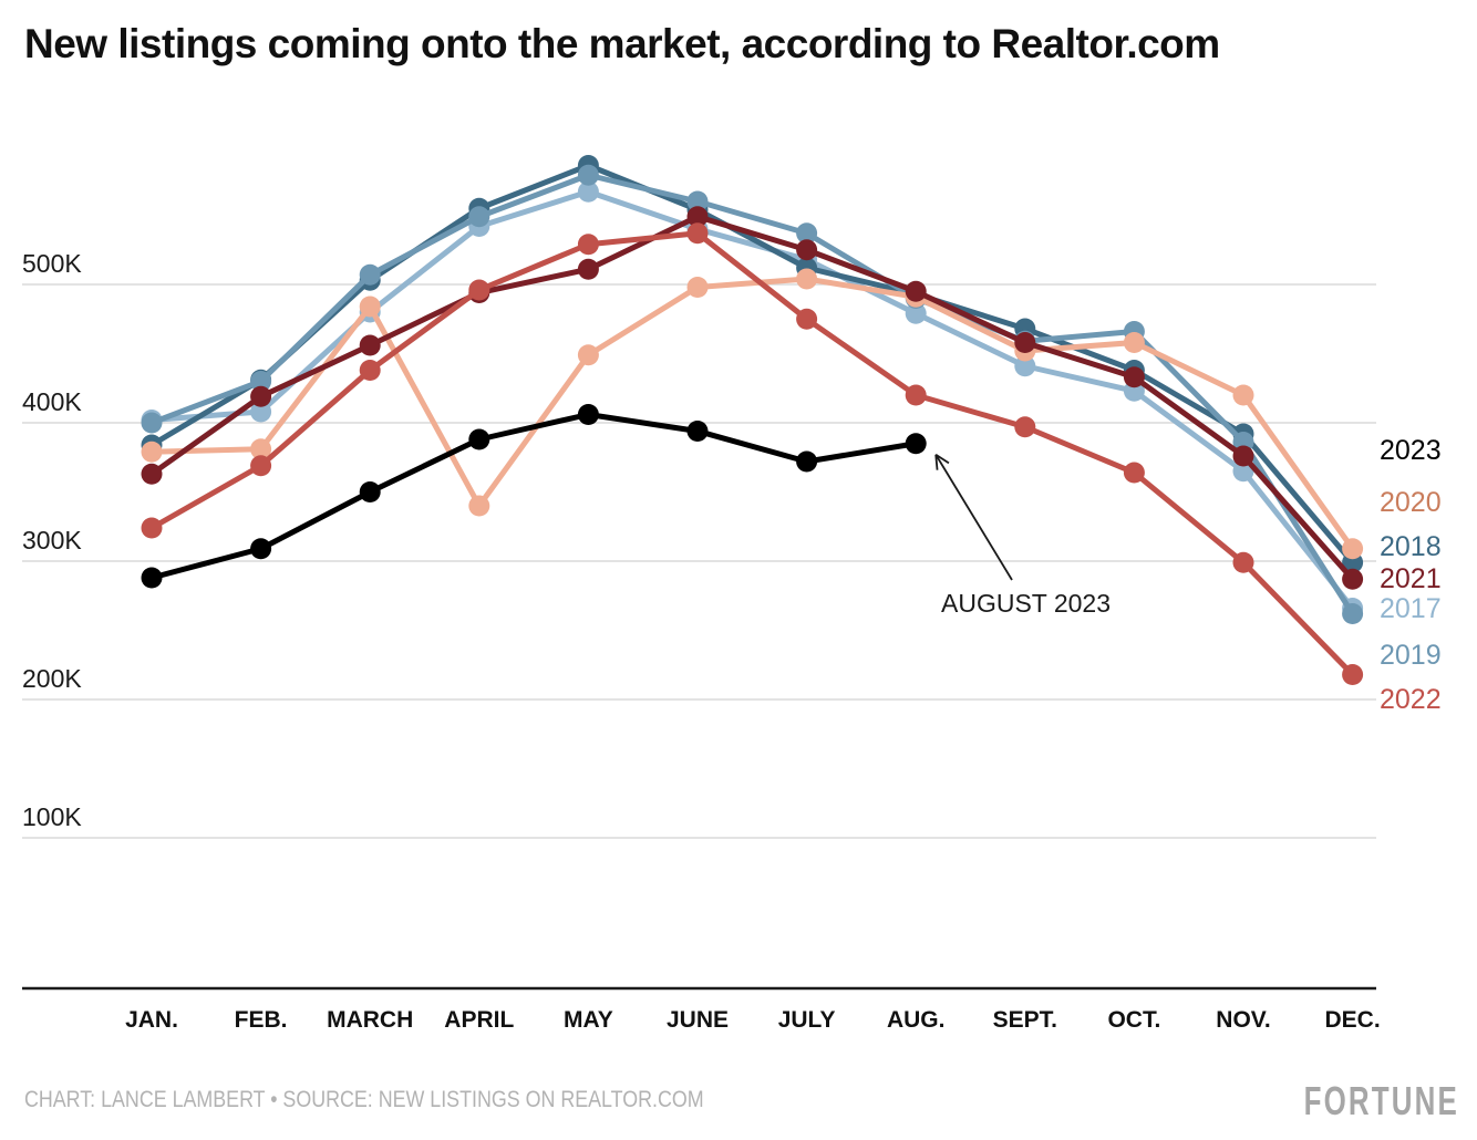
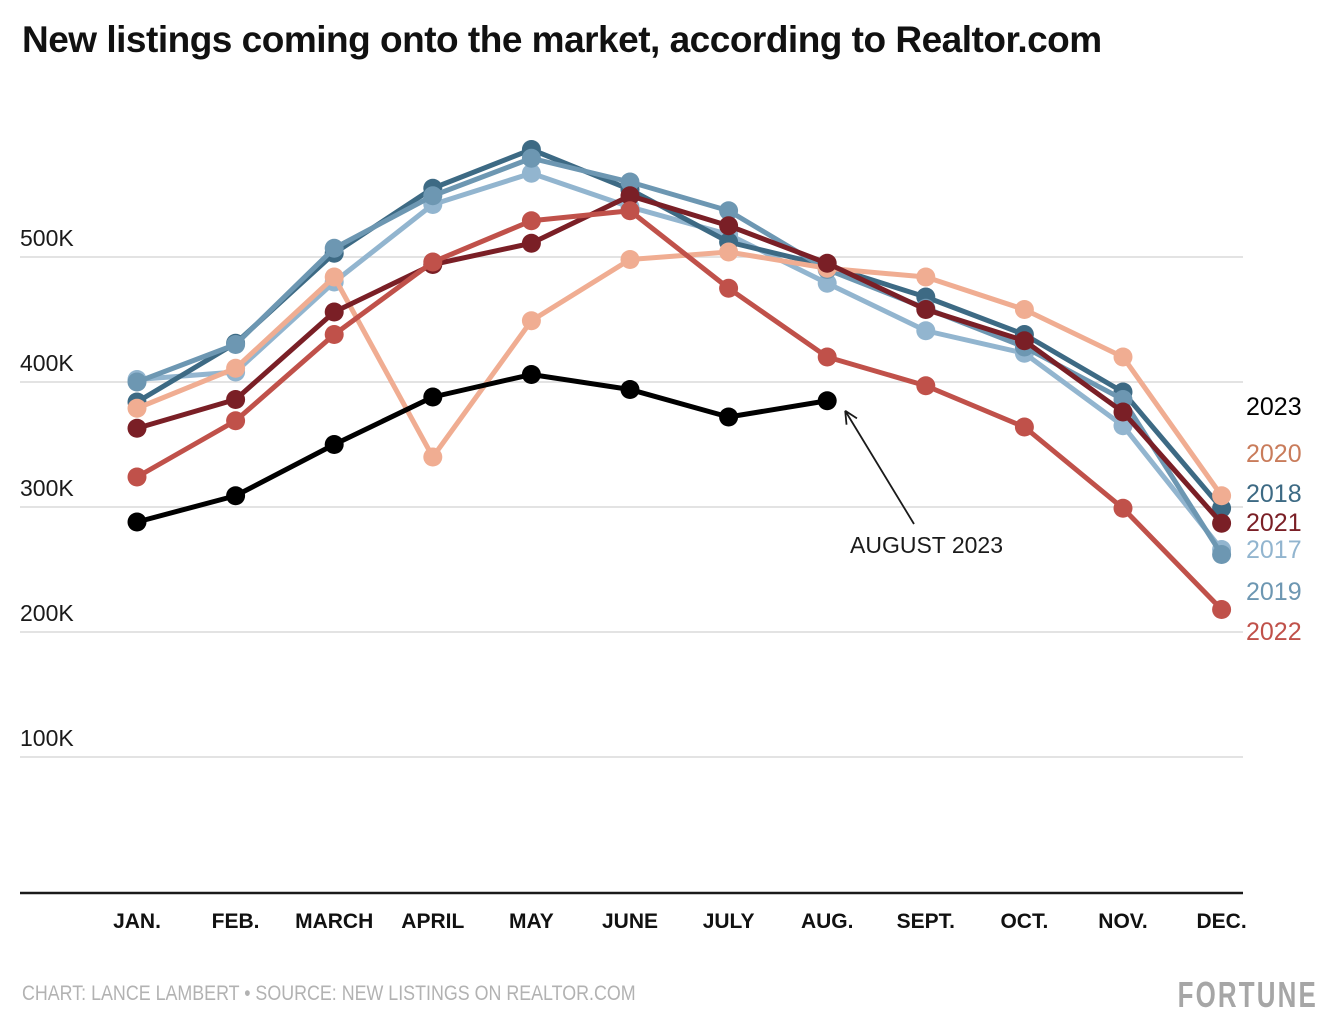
2020/FEB.: 381K -> 411K
2021/FEB.: 419K -> 386K
2020/SEPT.: 452K -> 484K
2019/OCT.: 466K -> 428K
